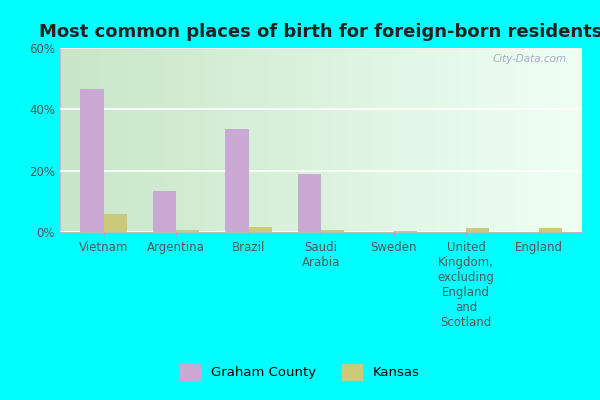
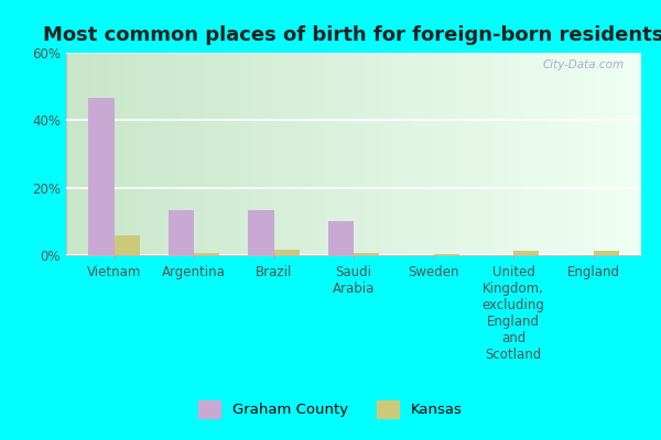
Graham County/Brazil: 33.5% -> 13.5%
Graham County/Saudi Arabia: 19.0% -> 10.0%
